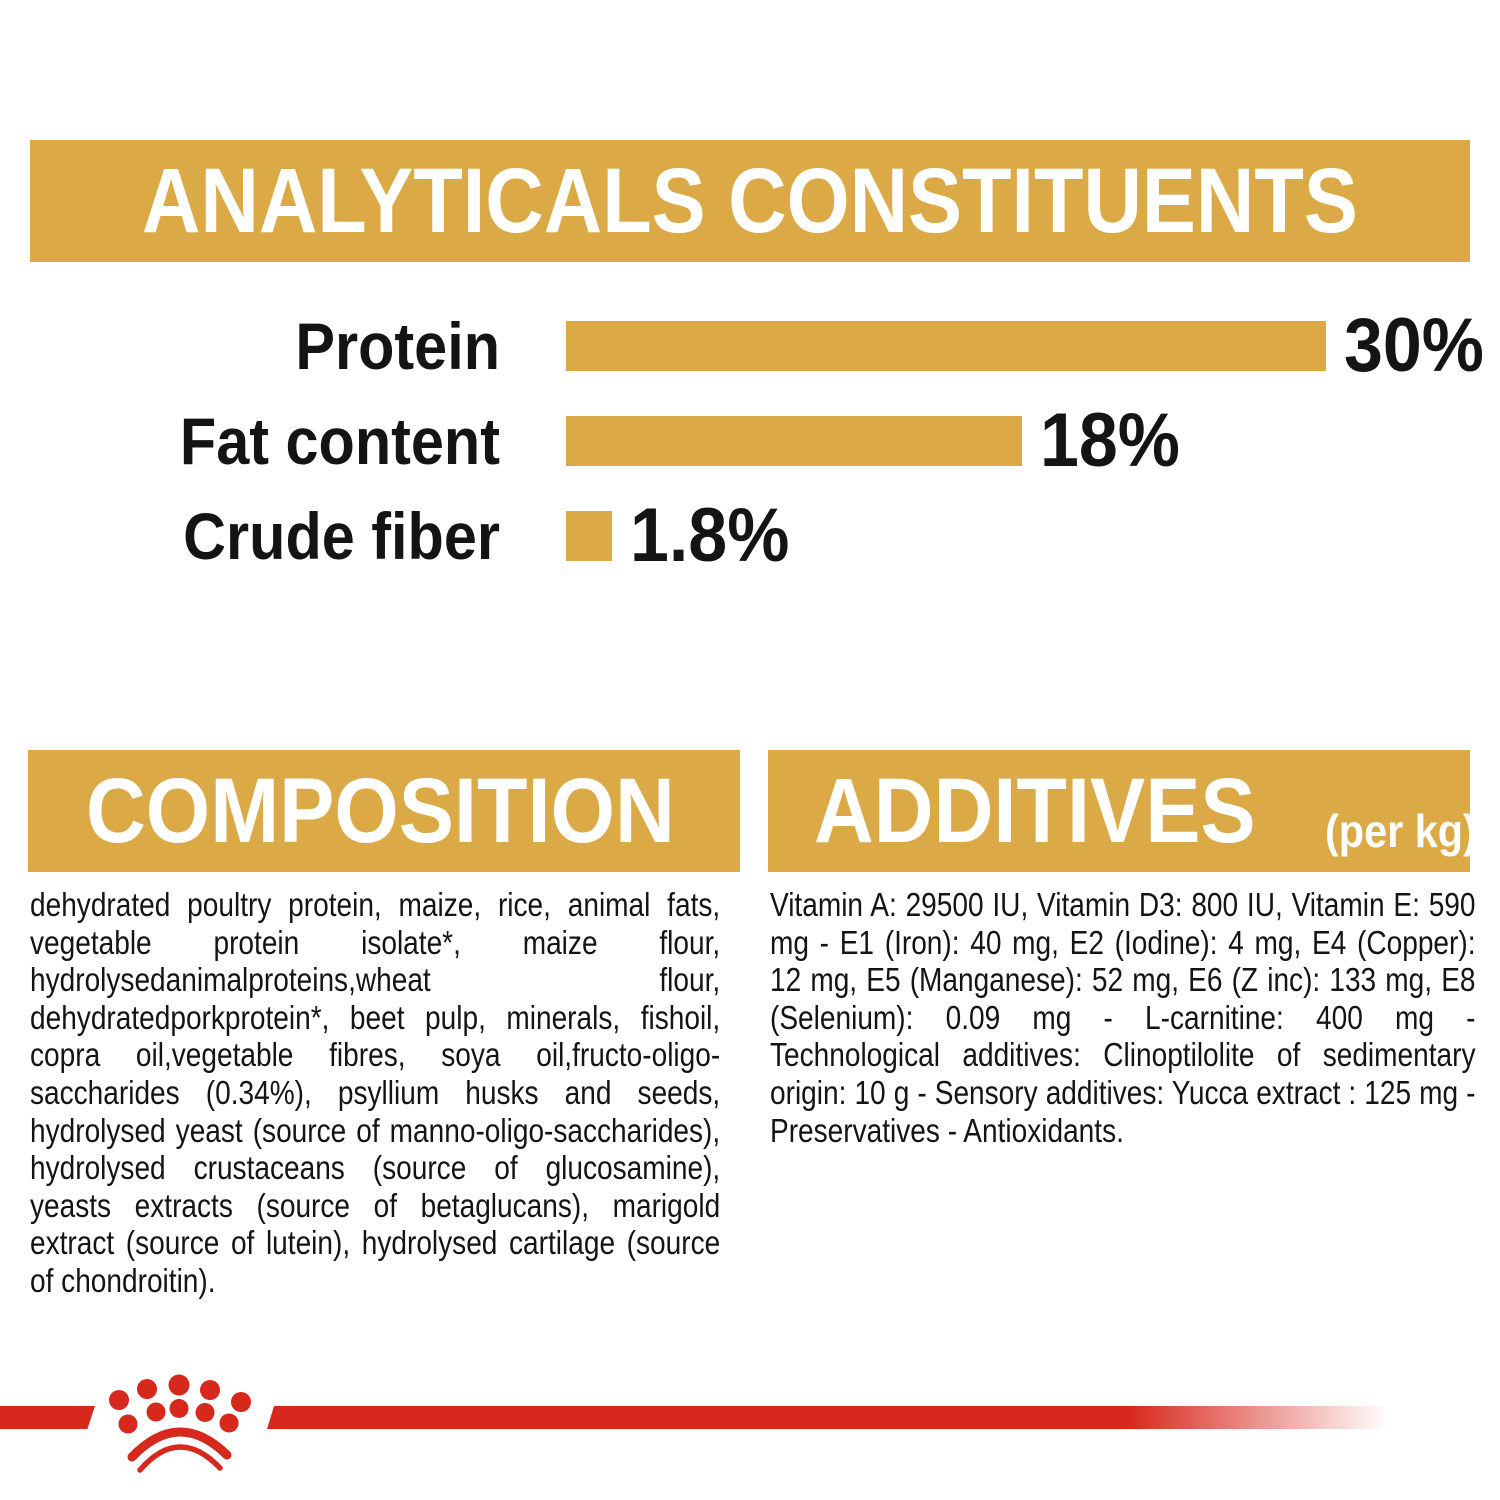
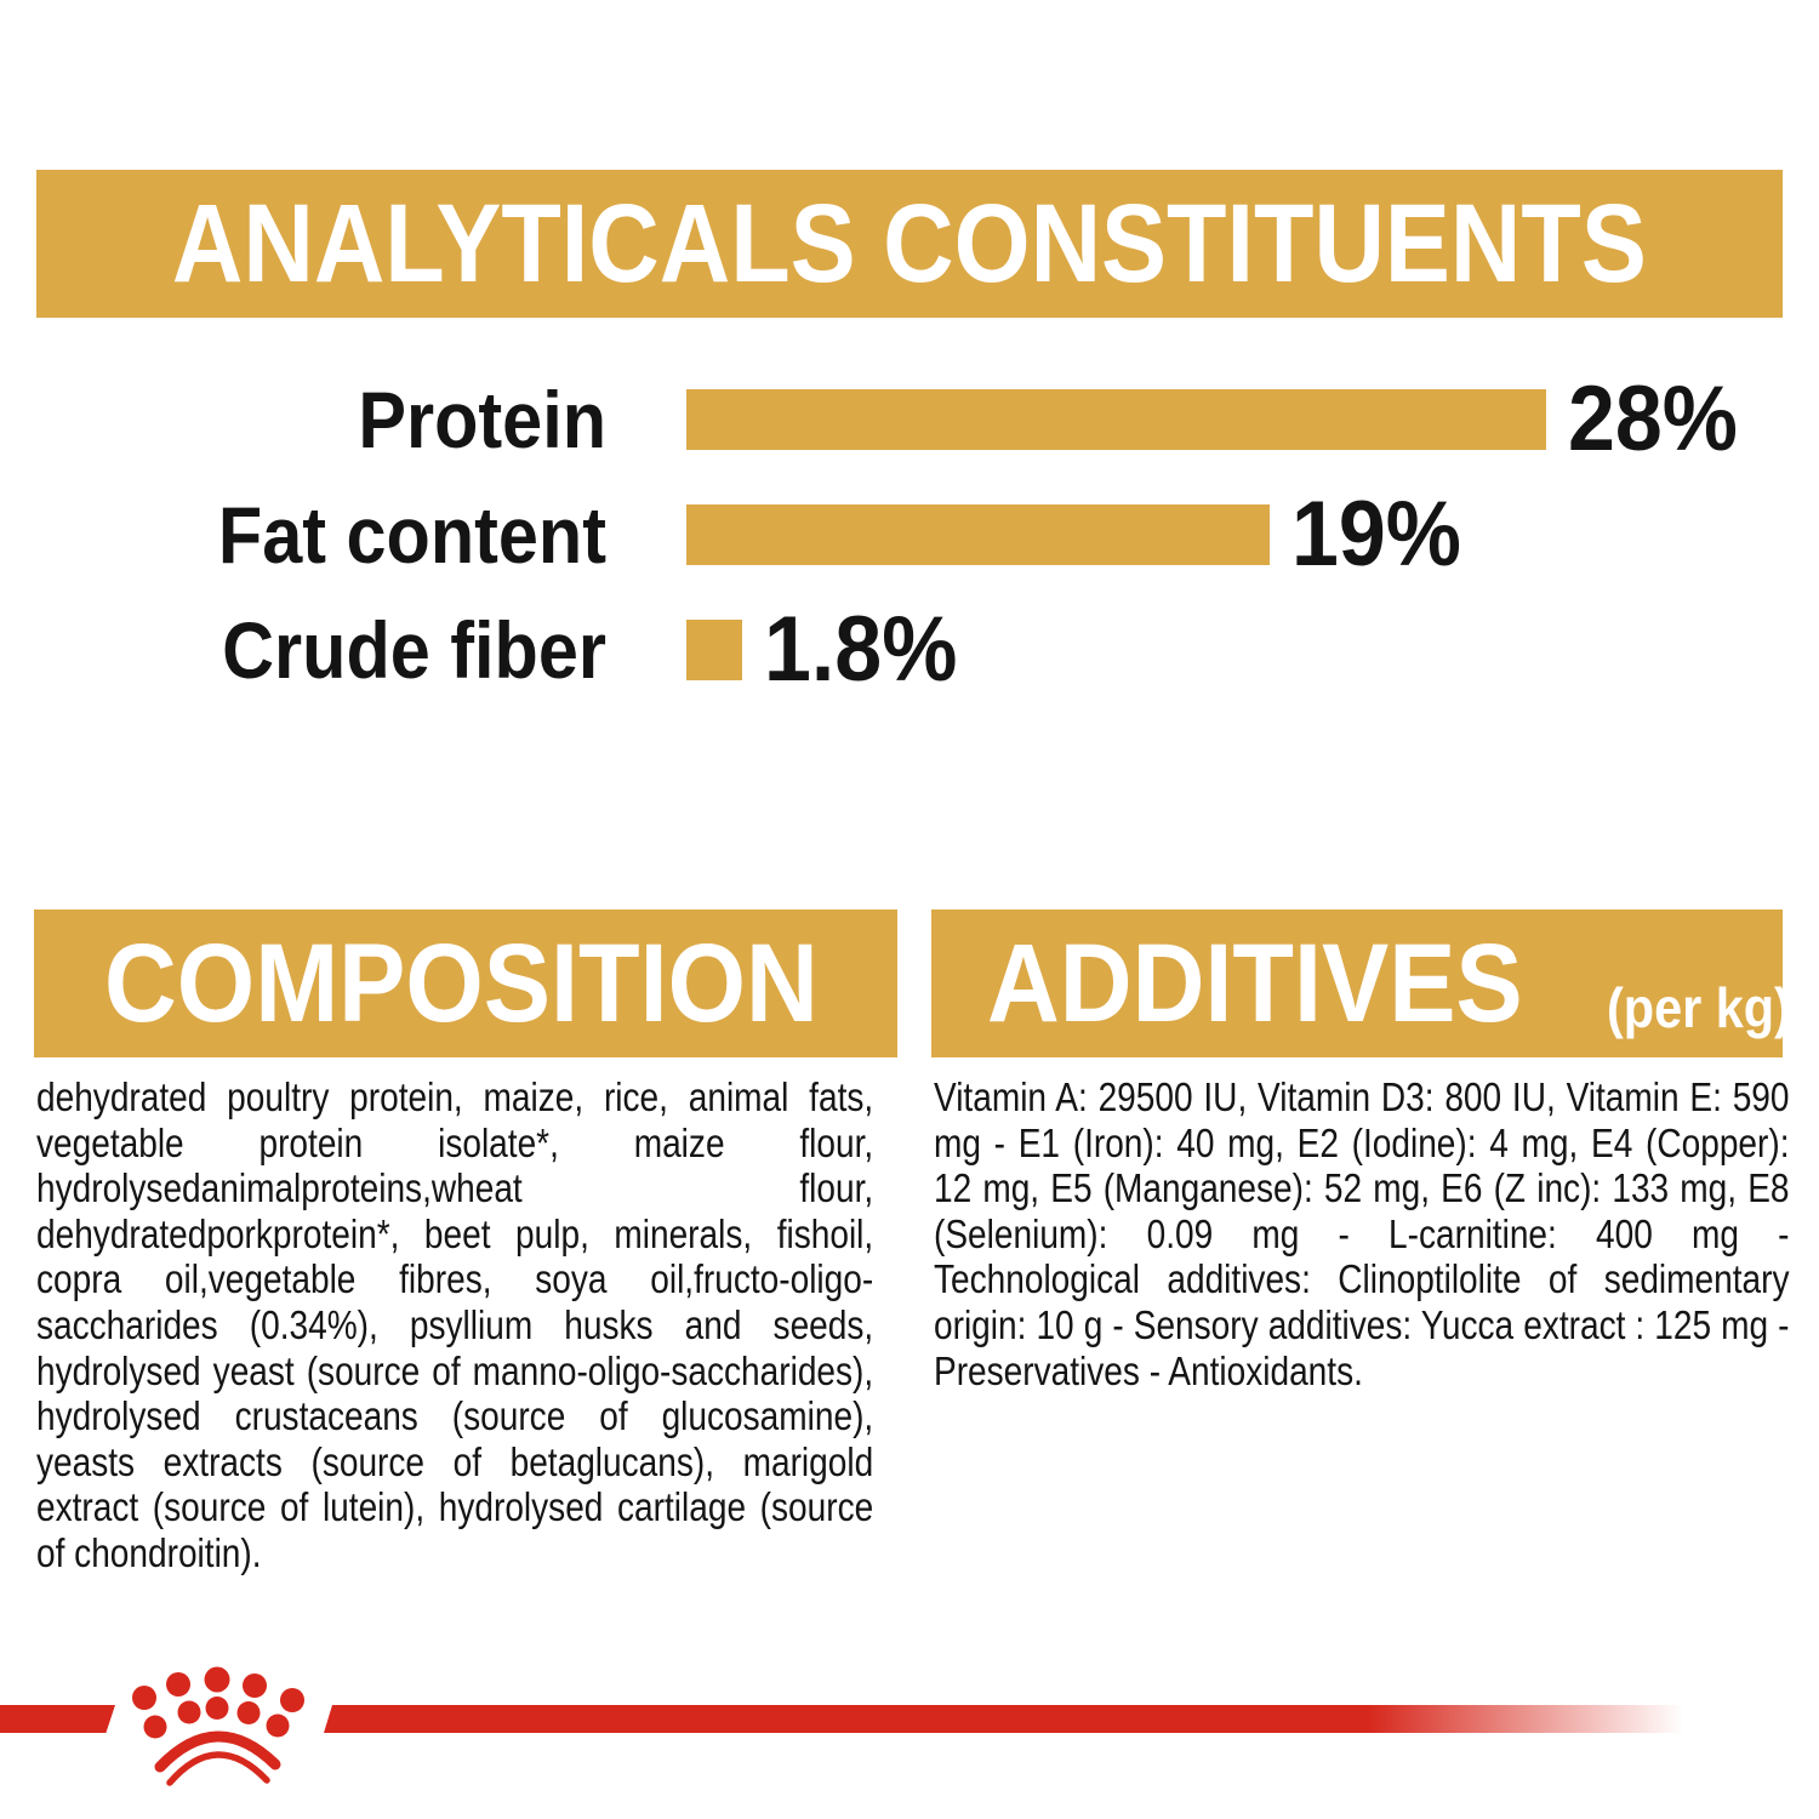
Protein: 30% -> 28%
Fat content: 18% -> 19%
